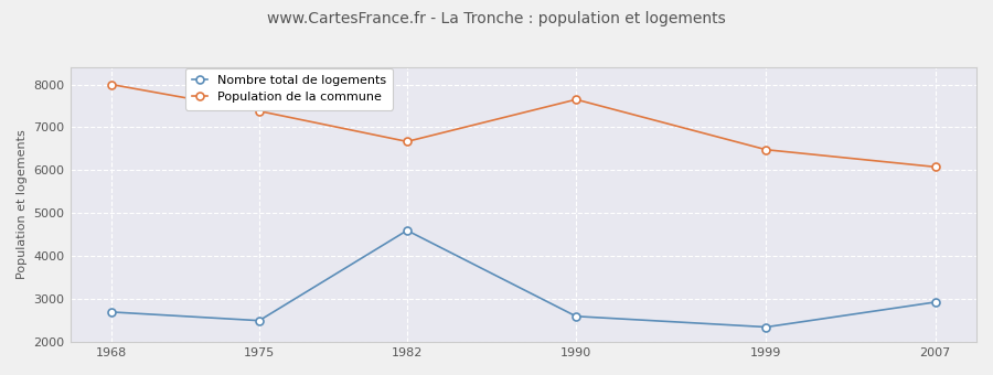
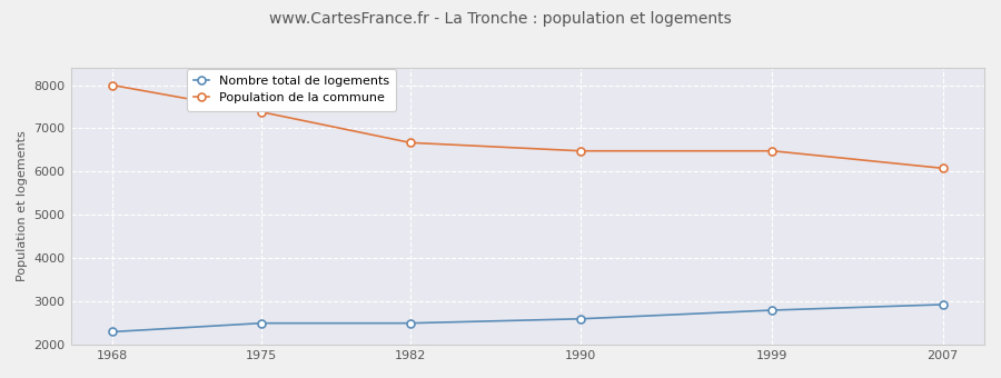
Nombre total de logements/1968: 2700 -> 2300
Nombre total de logements/1982: 4600 -> 2500
Population de la commune/1990: 7650 -> 6480
Nombre total de logements/1999: 2350 -> 2800
